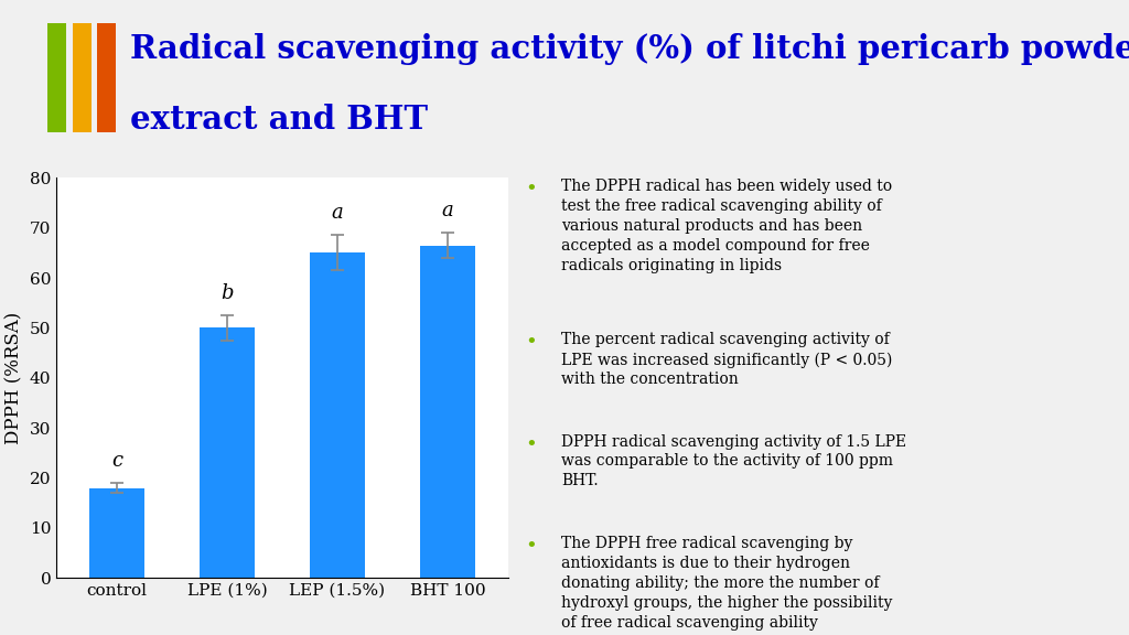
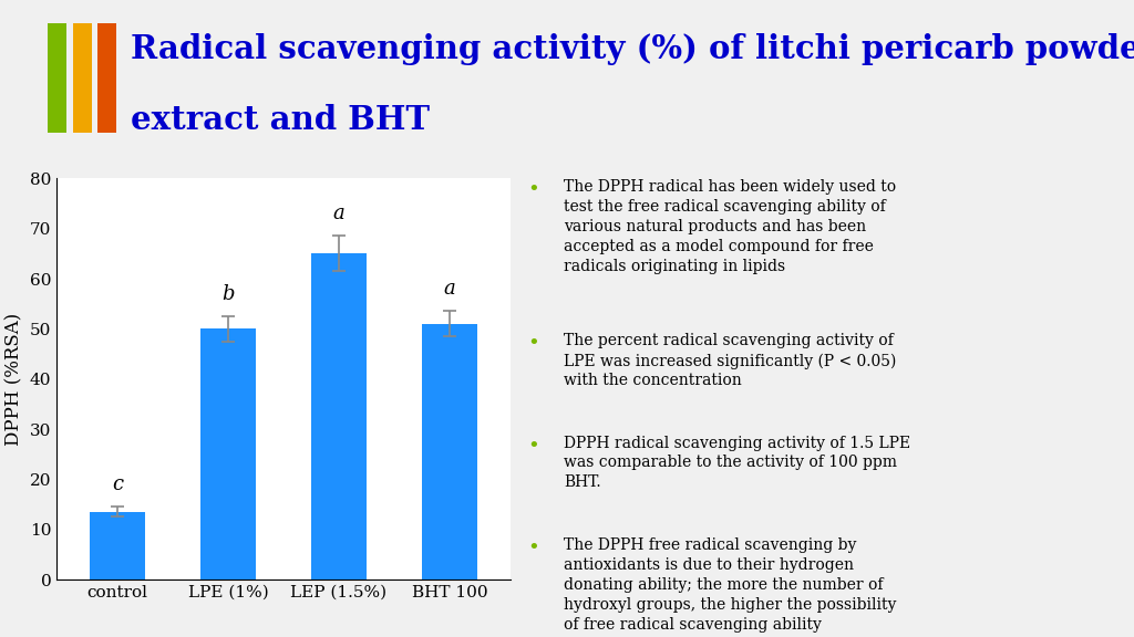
control: 18.0 -> 13.5
BHT 100: 66.5 -> 51.0
